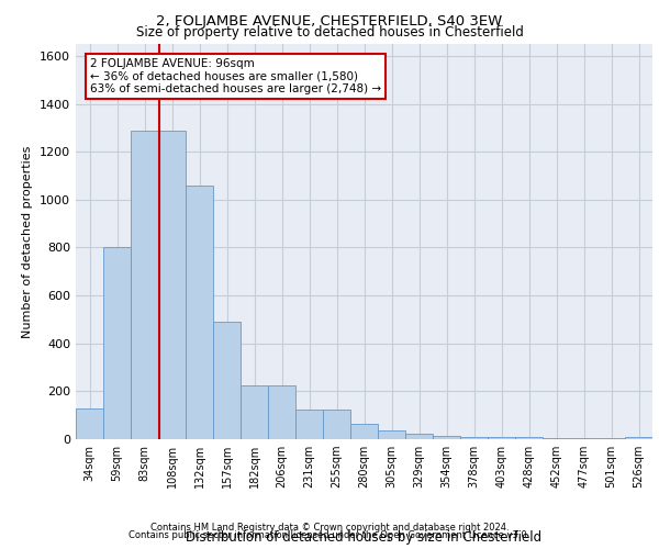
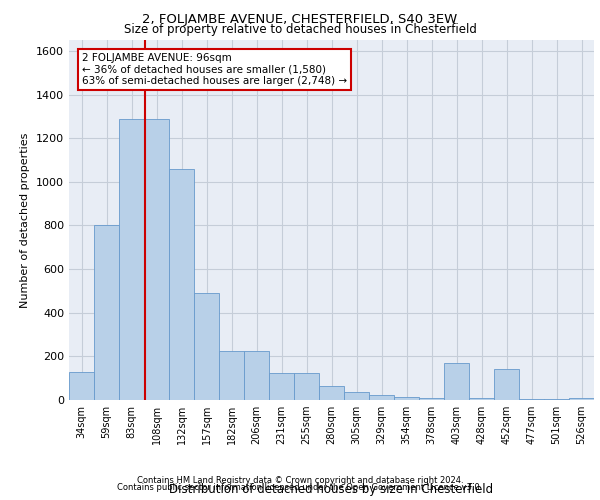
403sqm: 10 -> 170
452sqm: 5 -> 140
